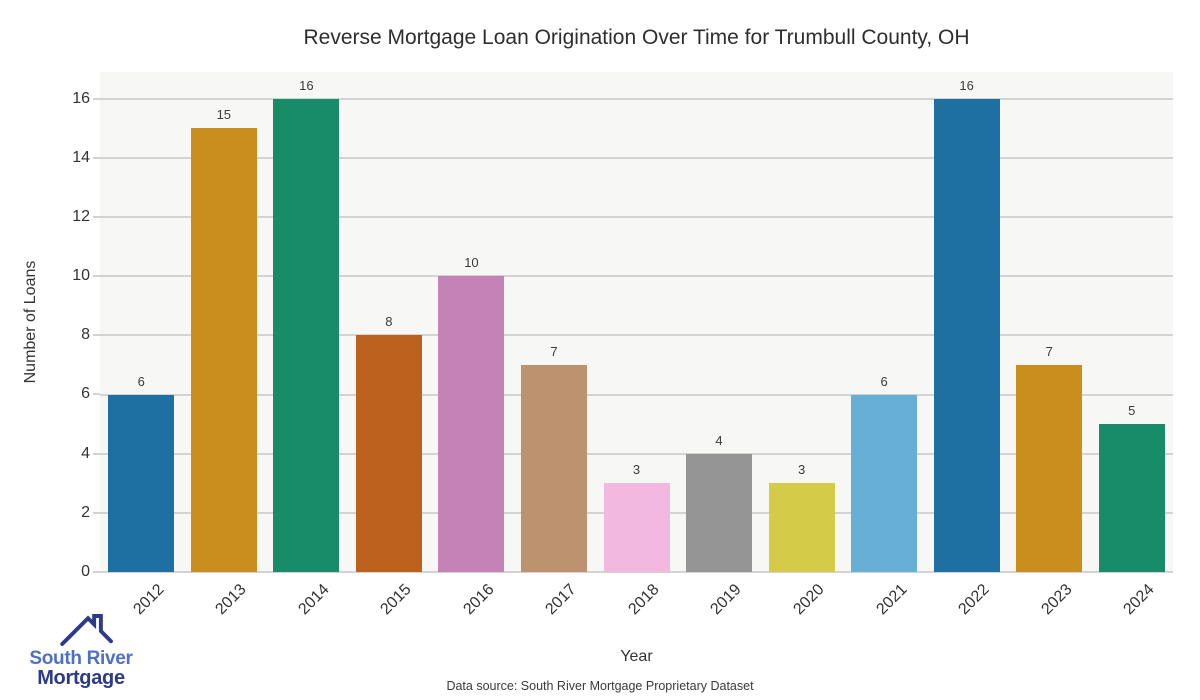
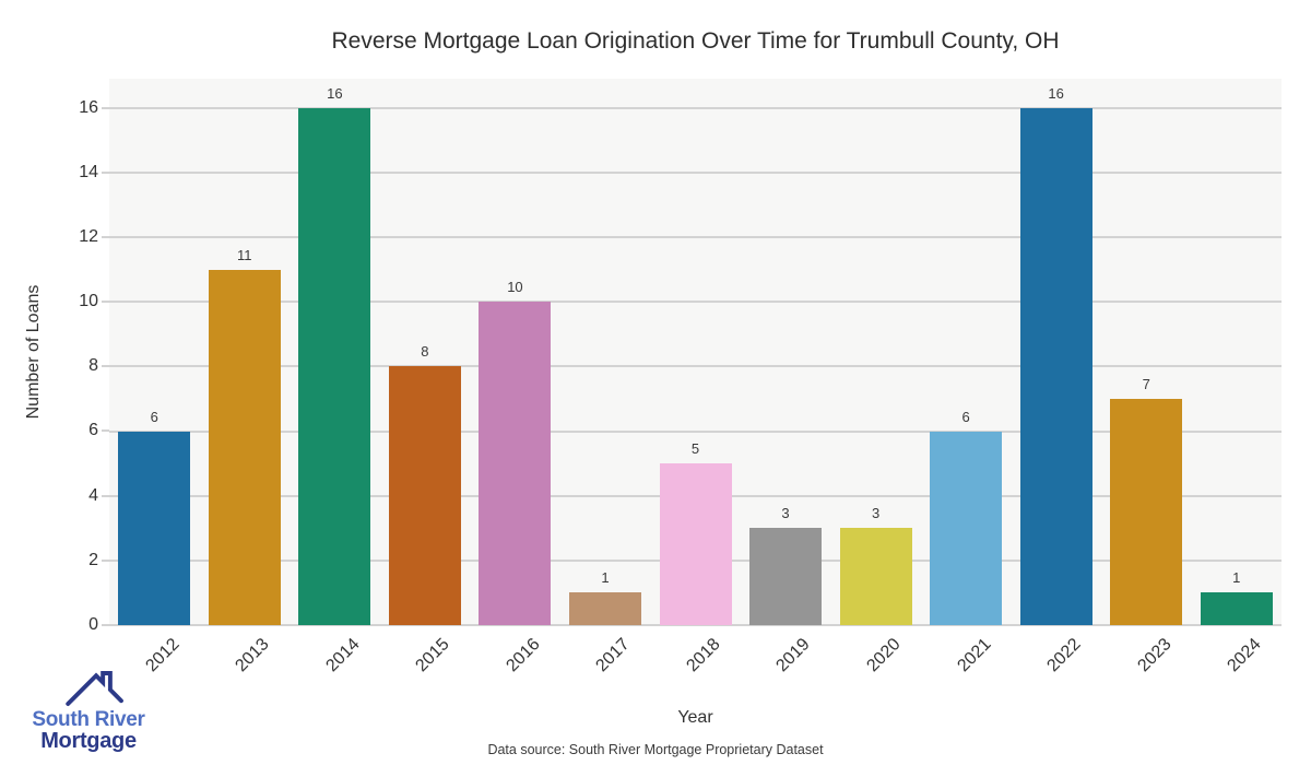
2013: 15 -> 11
2017: 7 -> 1
2018: 3 -> 5
2019: 4 -> 3
2024: 5 -> 1
